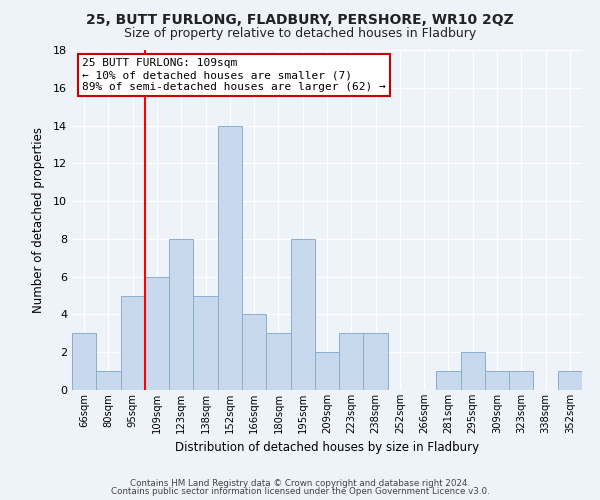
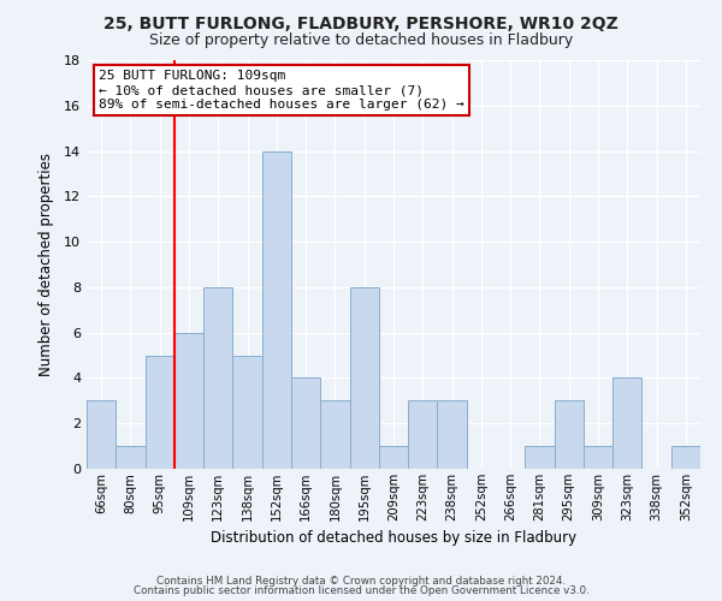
209sqm: 2 -> 1
295sqm: 2 -> 3
323sqm: 1 -> 4
